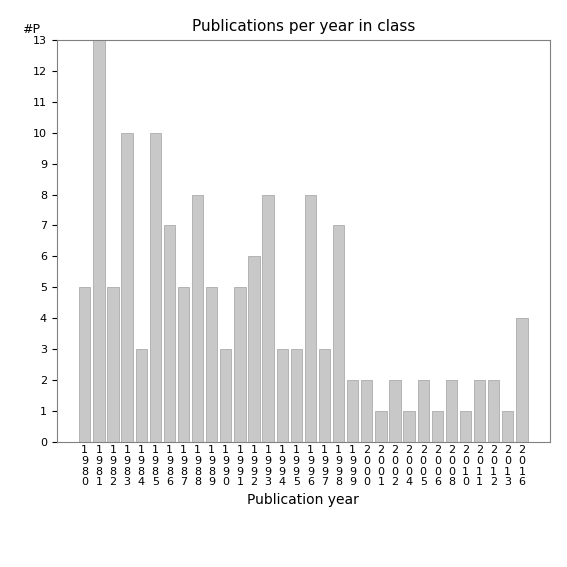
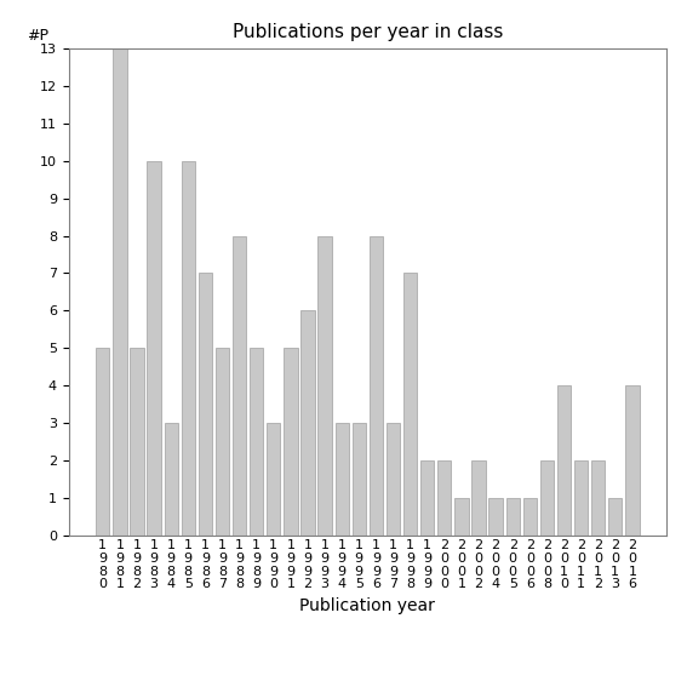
2 0 0 5: 2 -> 1
2 0 1 0: 1 -> 4
